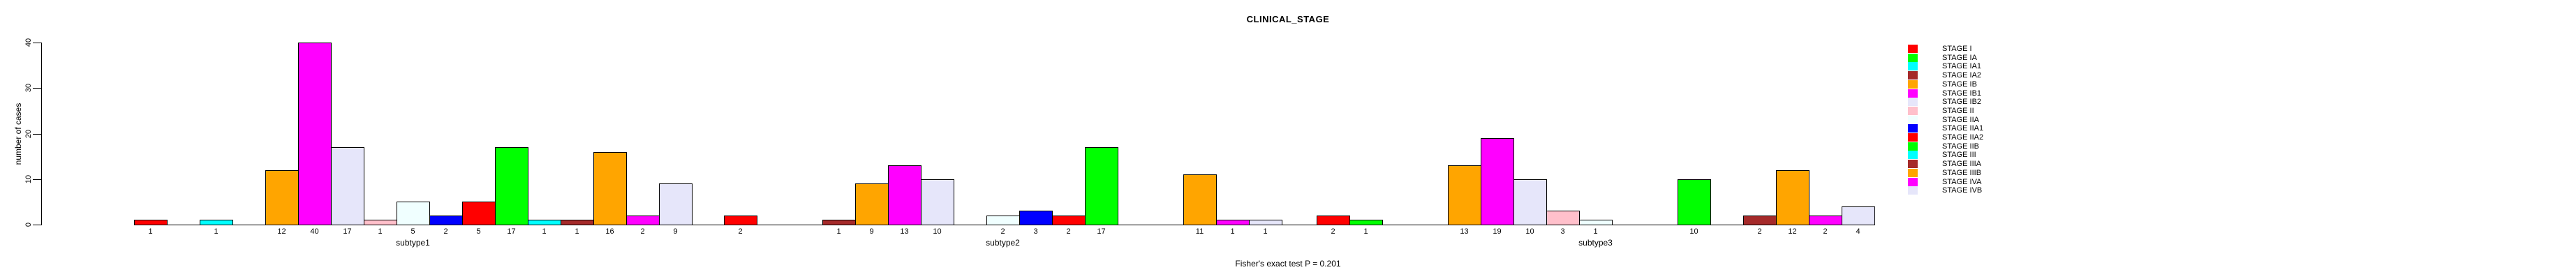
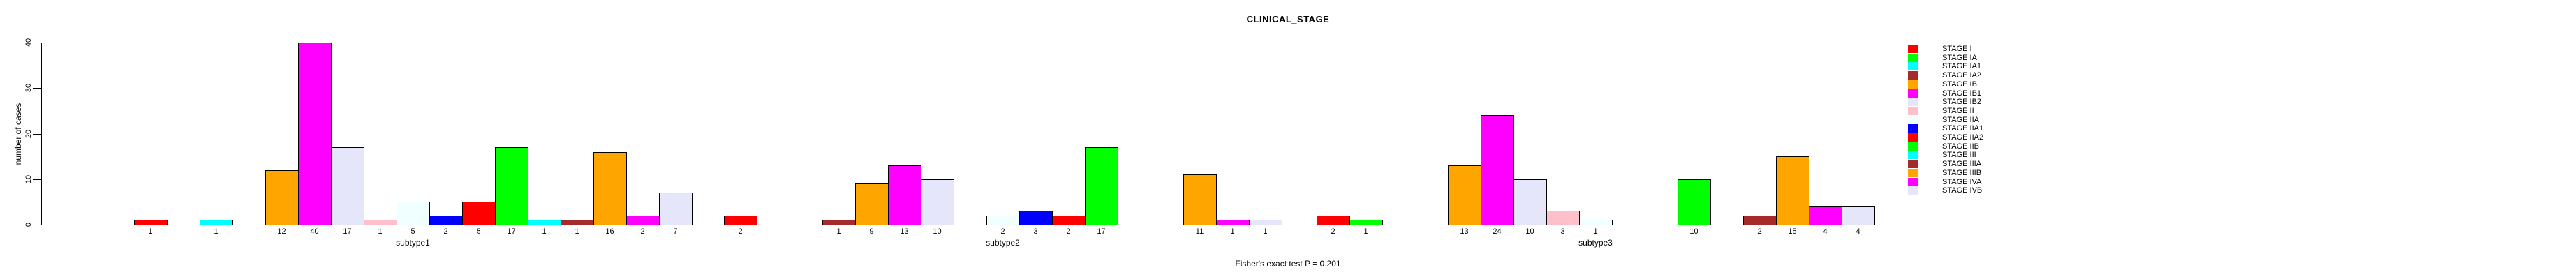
STAGE IVB/subtype1: 9 -> 7
STAGE IB1/subtype3: 19 -> 24
STAGE IIIB/subtype3: 12 -> 15
STAGE IVA/subtype3: 2 -> 4
